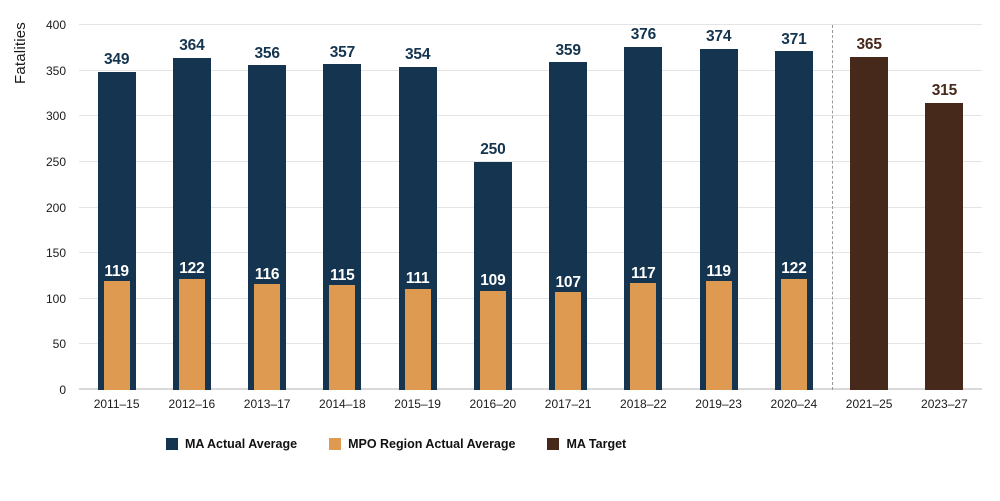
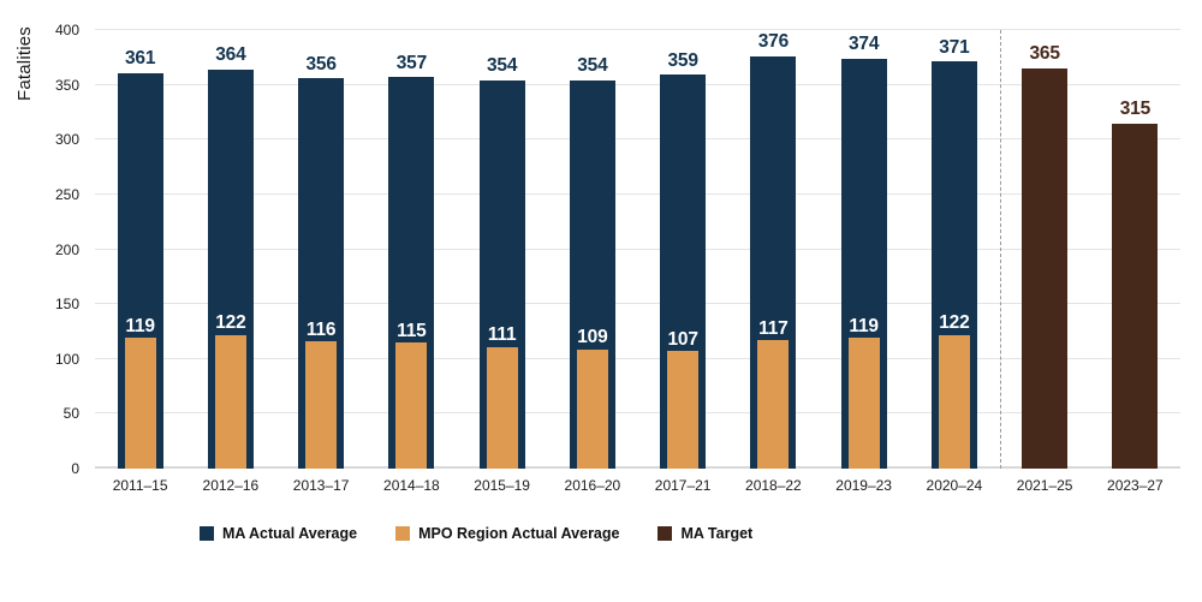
MA Actual Average/2011–15: 349 -> 361
MA Actual Average/2016–20: 250 -> 354
